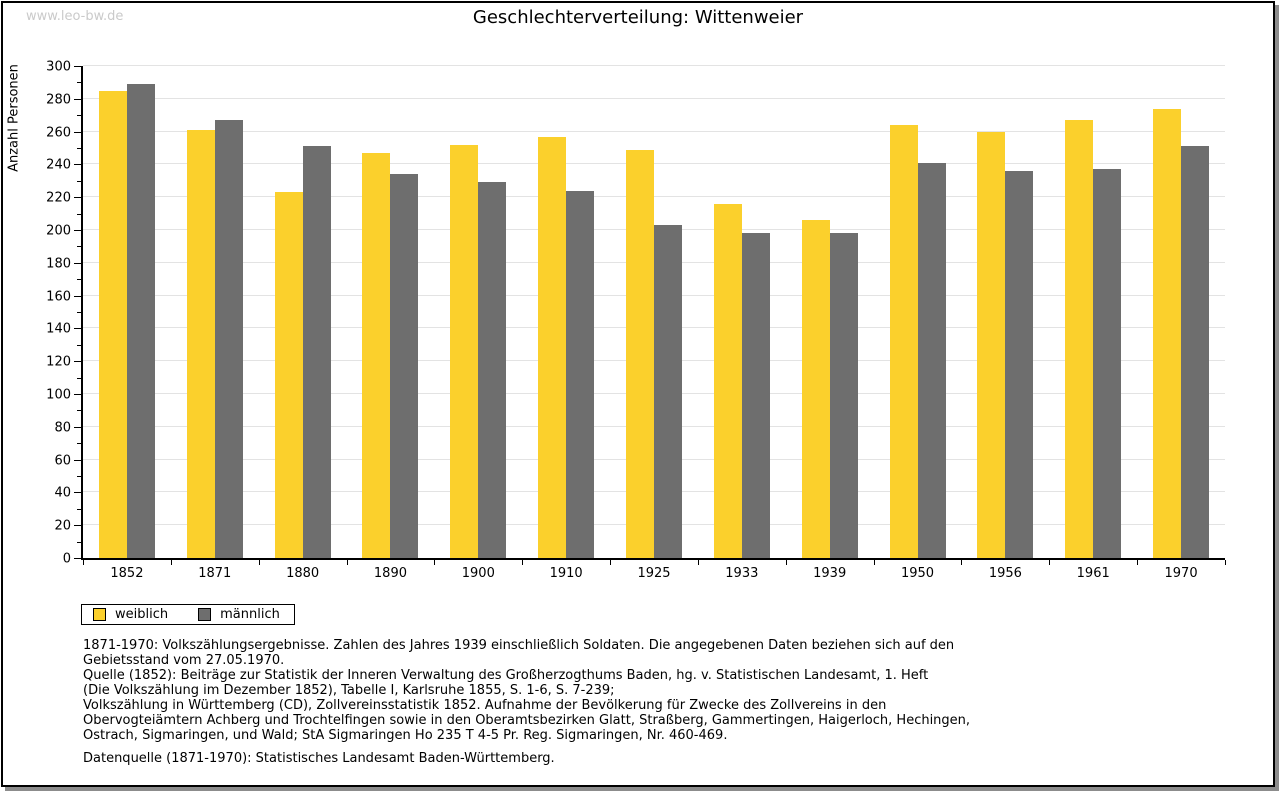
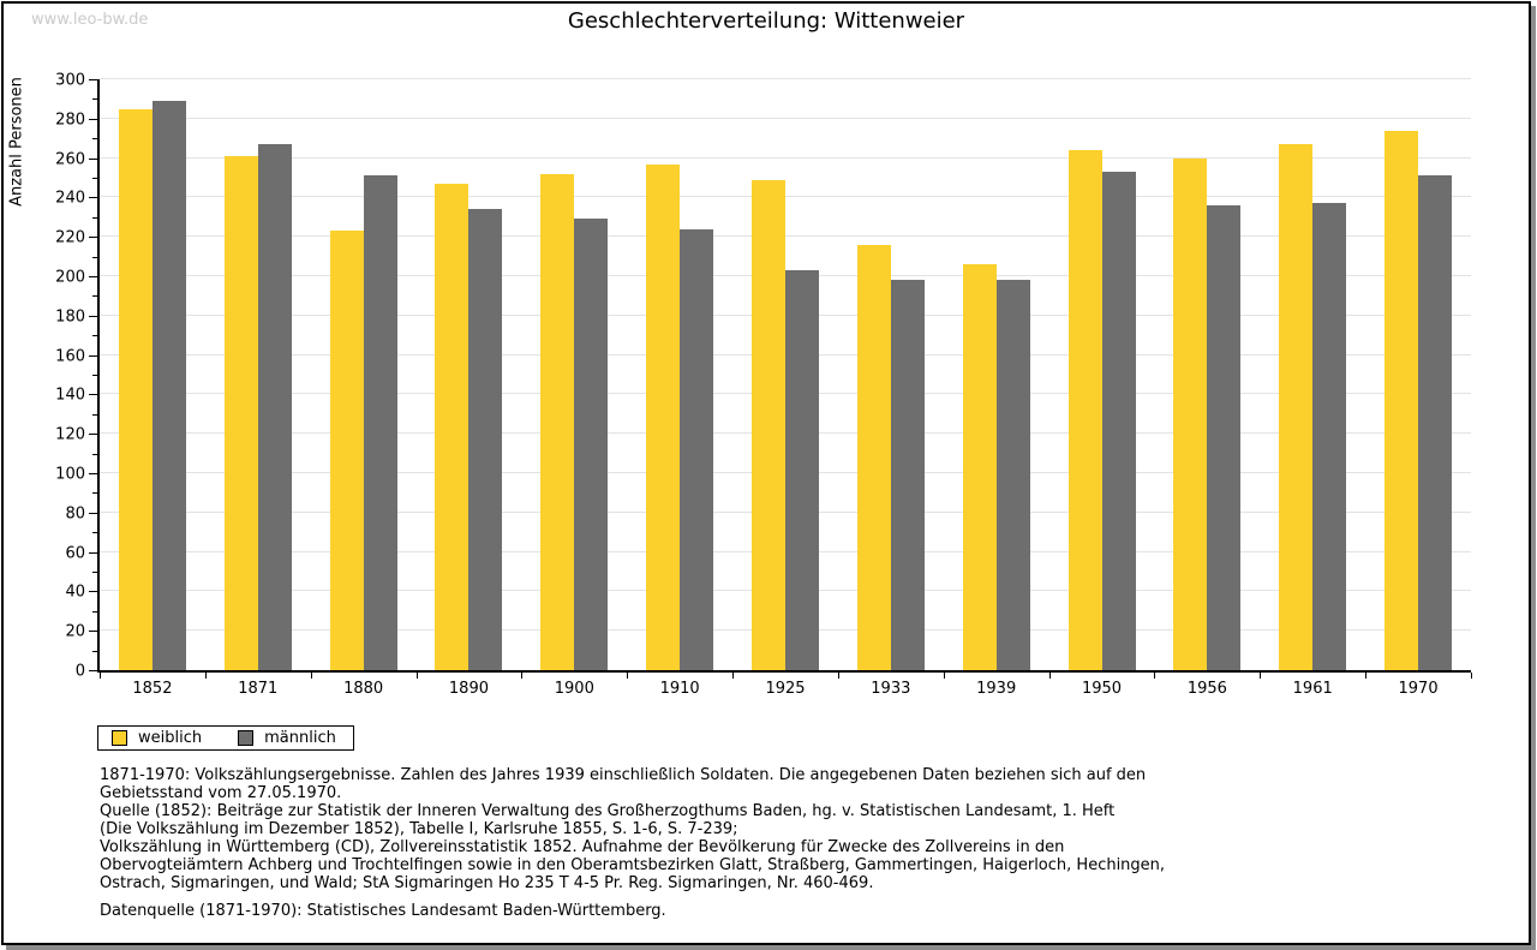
männlich/1950: 241 -> 253
